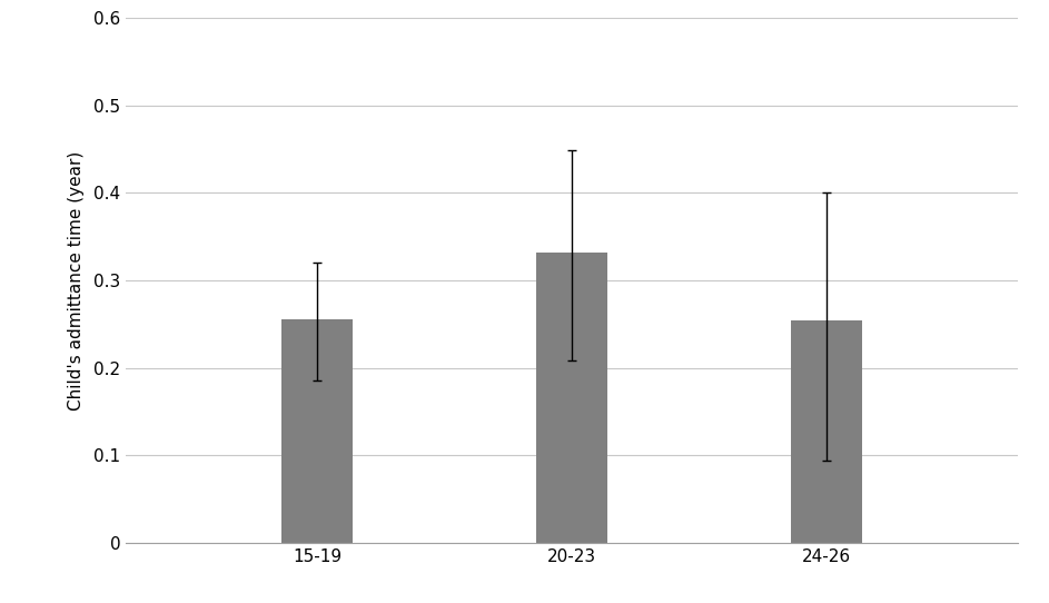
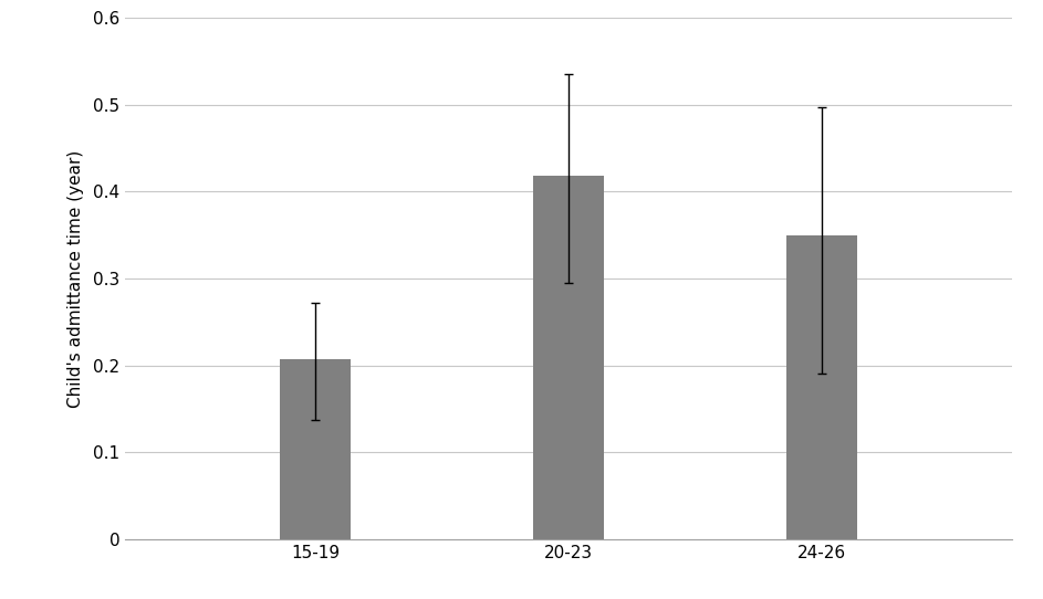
15-19: 0.256 -> 0.207
20-23: 0.332 -> 0.418
24-26: 0.254 -> 0.350
